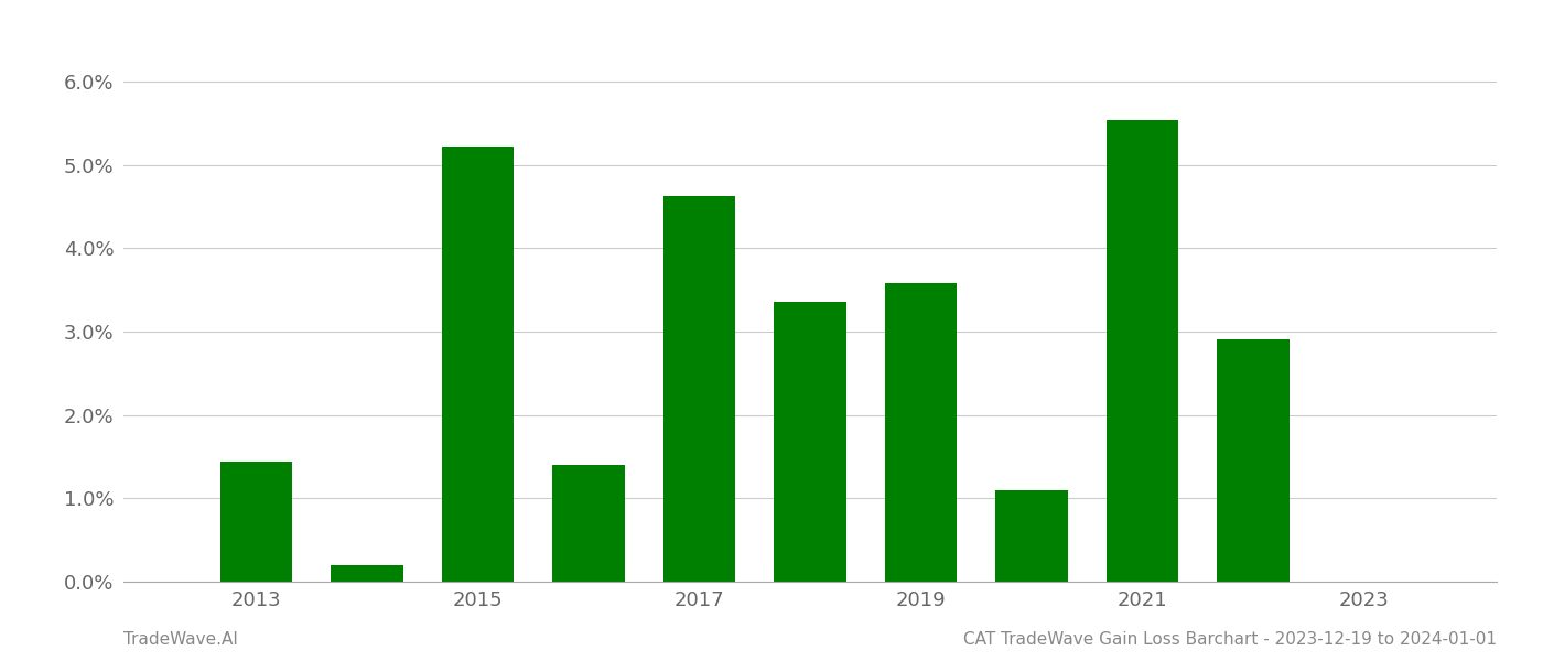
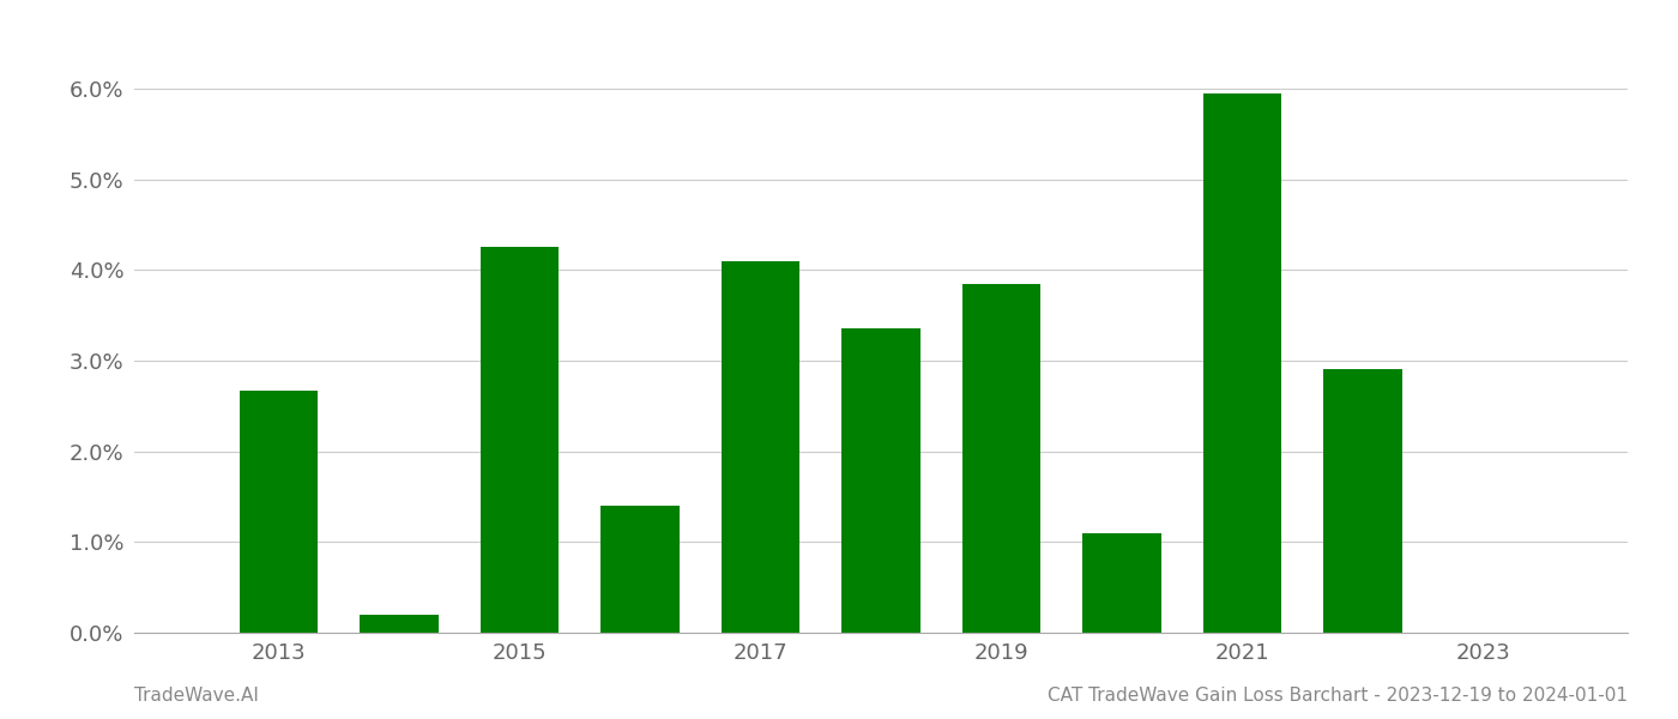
2013: 1.44% -> 2.67%
2015: 5.22% -> 4.25%
2017: 4.62% -> 4.10%
2019: 3.58% -> 3.85%
2021: 5.54% -> 5.95%
